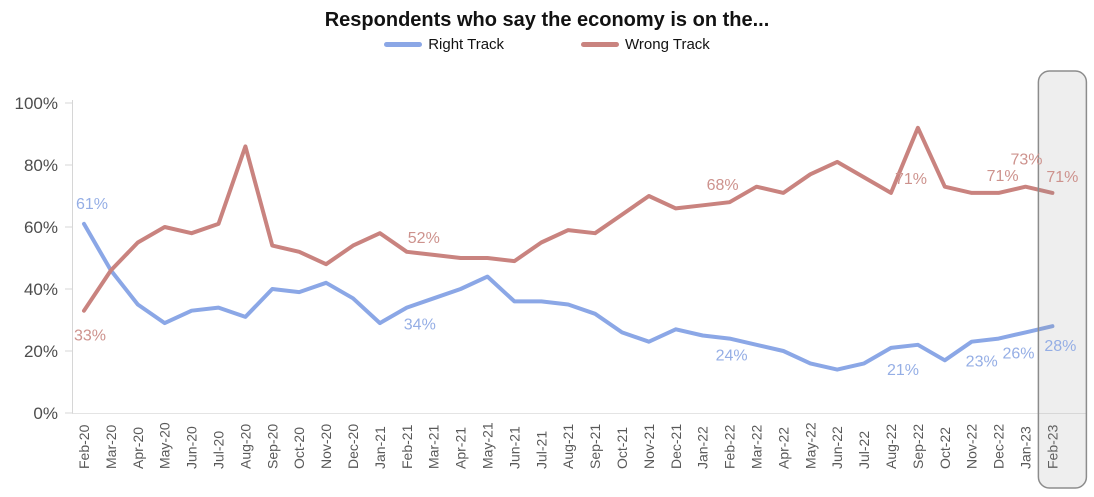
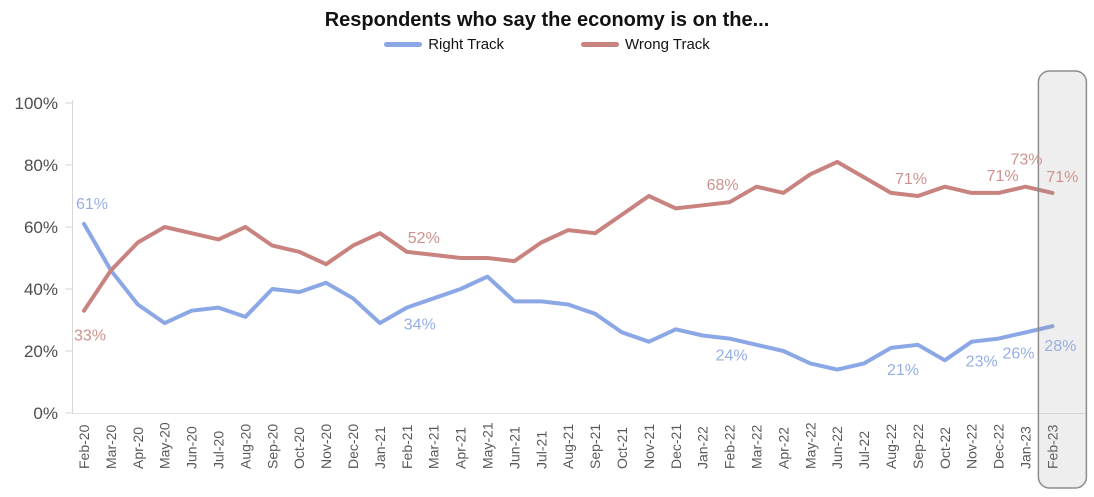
Wrong Track/Jul-20: 61% -> 56%
Wrong Track/Aug-20: 86% -> 60%
Wrong Track/Sep-22: 92% -> 70%
